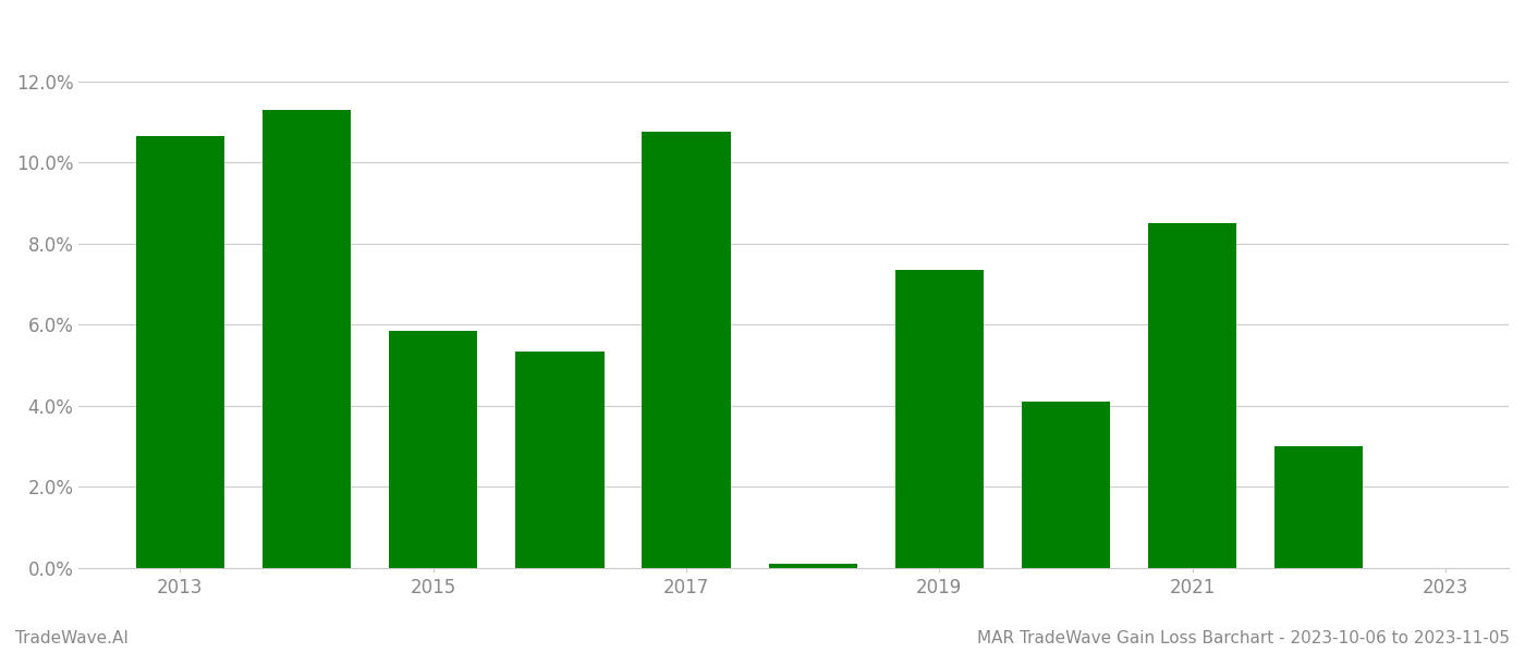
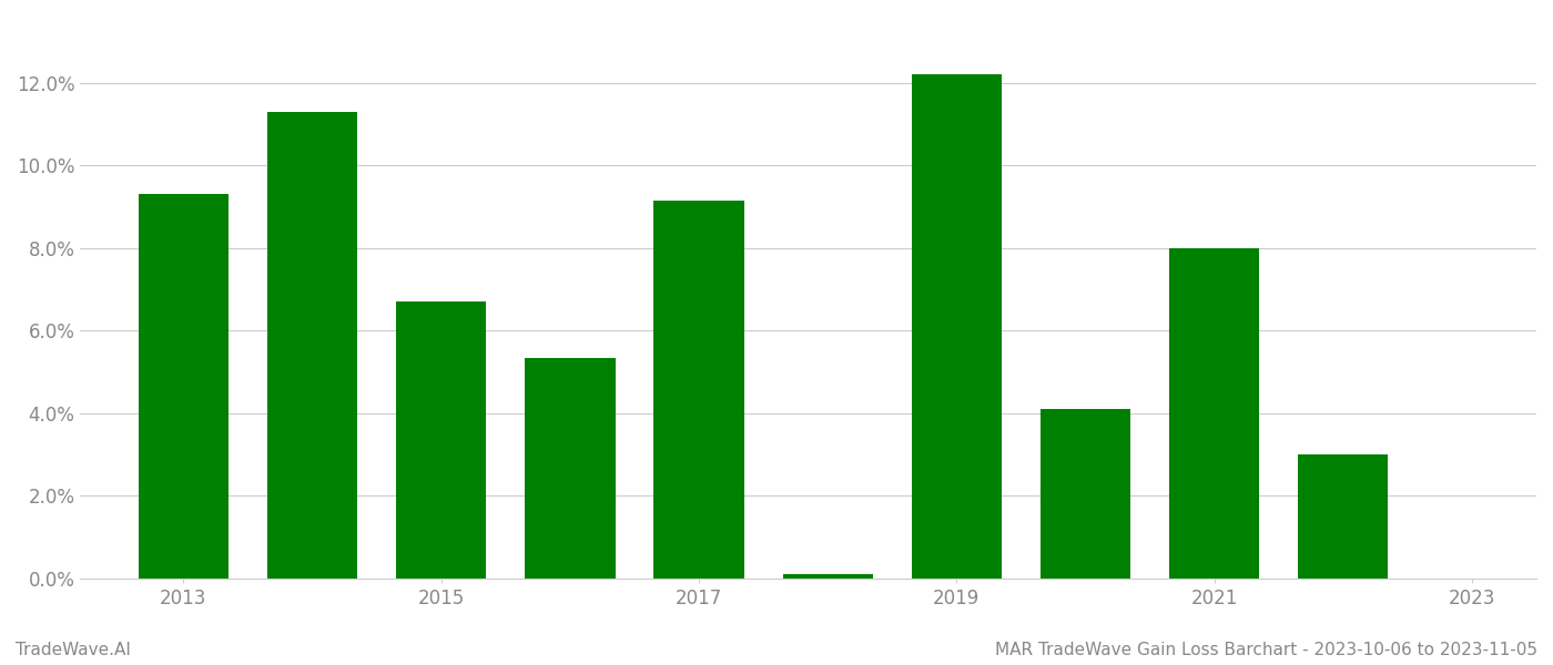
2013: 10.65% -> 9.30%
2015: 5.85% -> 6.70%
2017: 10.75% -> 9.15%
2019: 7.35% -> 12.20%
2021: 8.50% -> 8.00%
